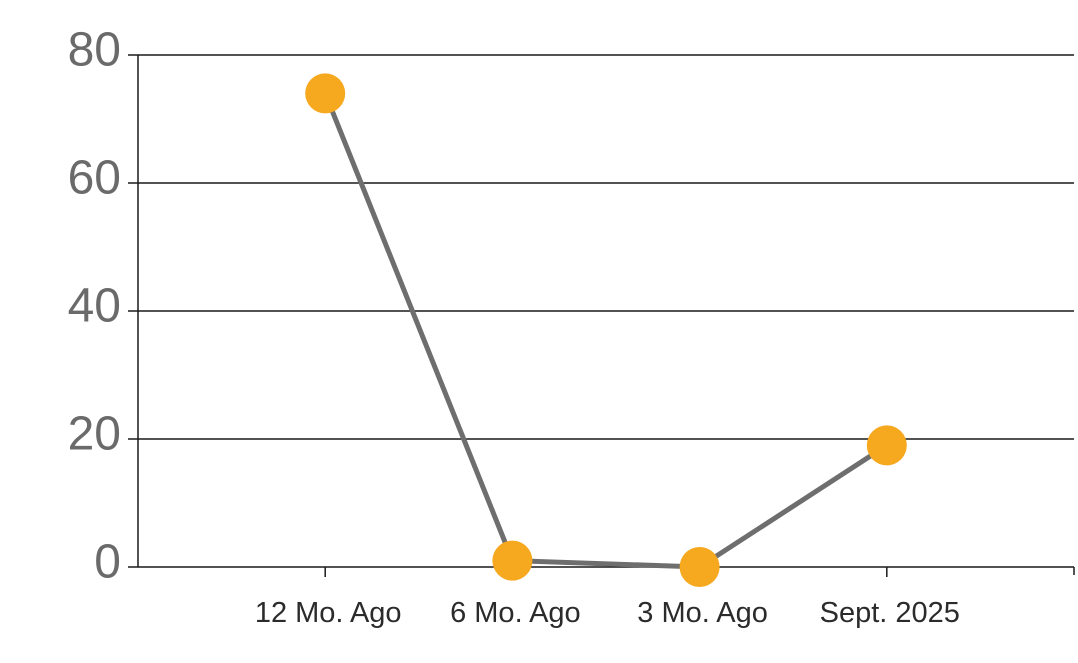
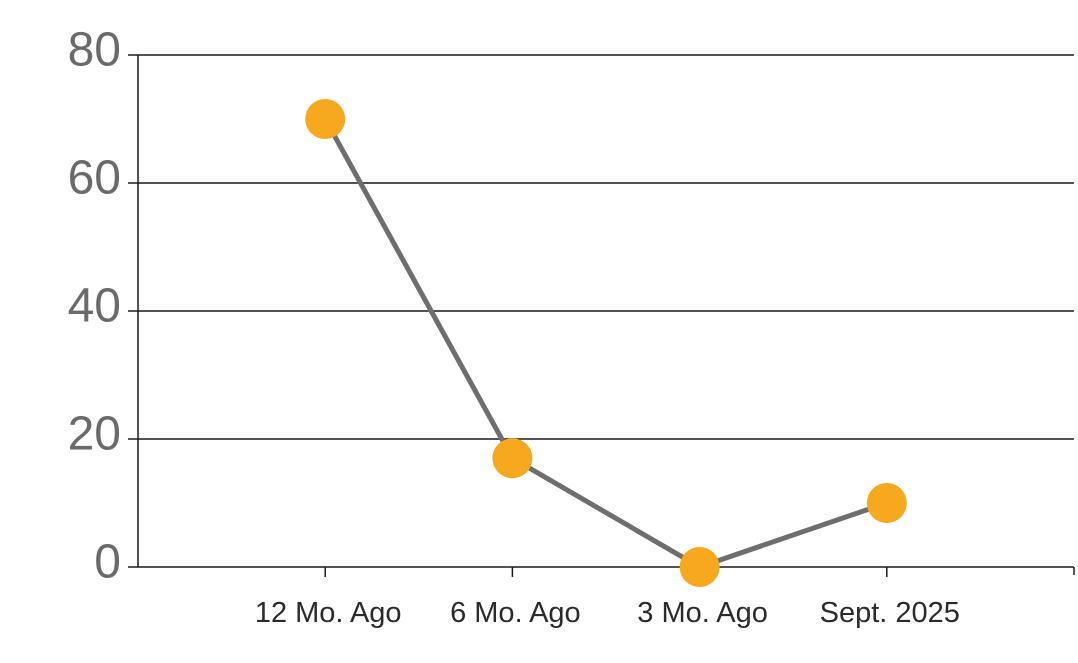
12 Mo. Ago: 74 -> 70
6 Mo. Ago: 1 -> 17
Sept. 2025: 19 -> 10
